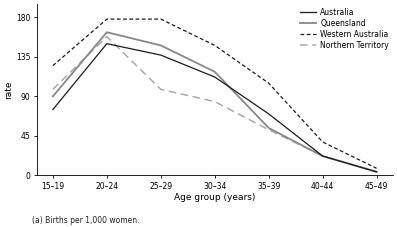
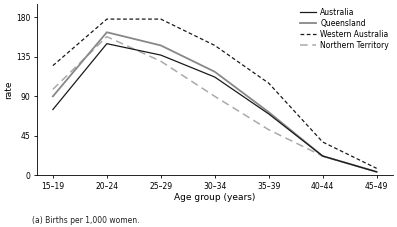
Northern Territory/25–29: 98 -> 130
Northern Territory/30–34: 84 -> 90
Queensland/35–39: 54 -> 72
